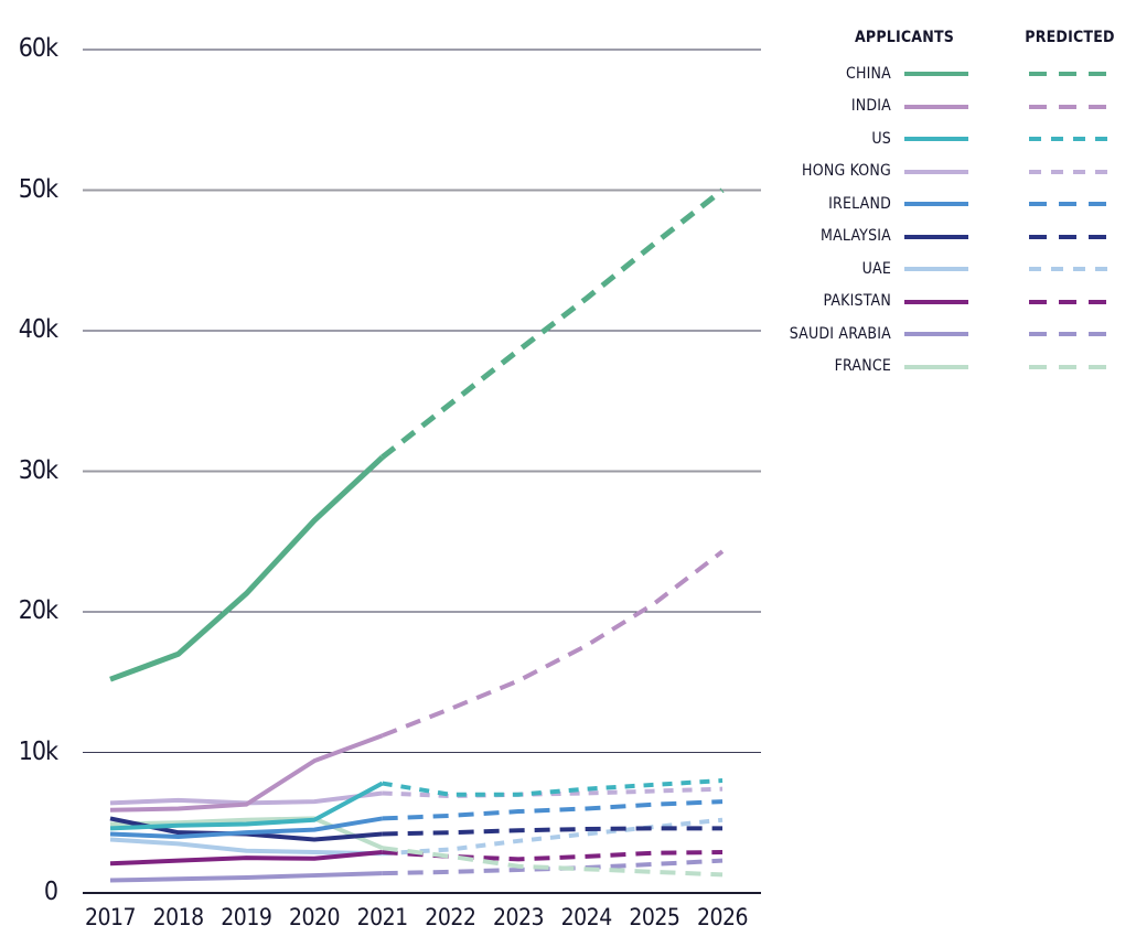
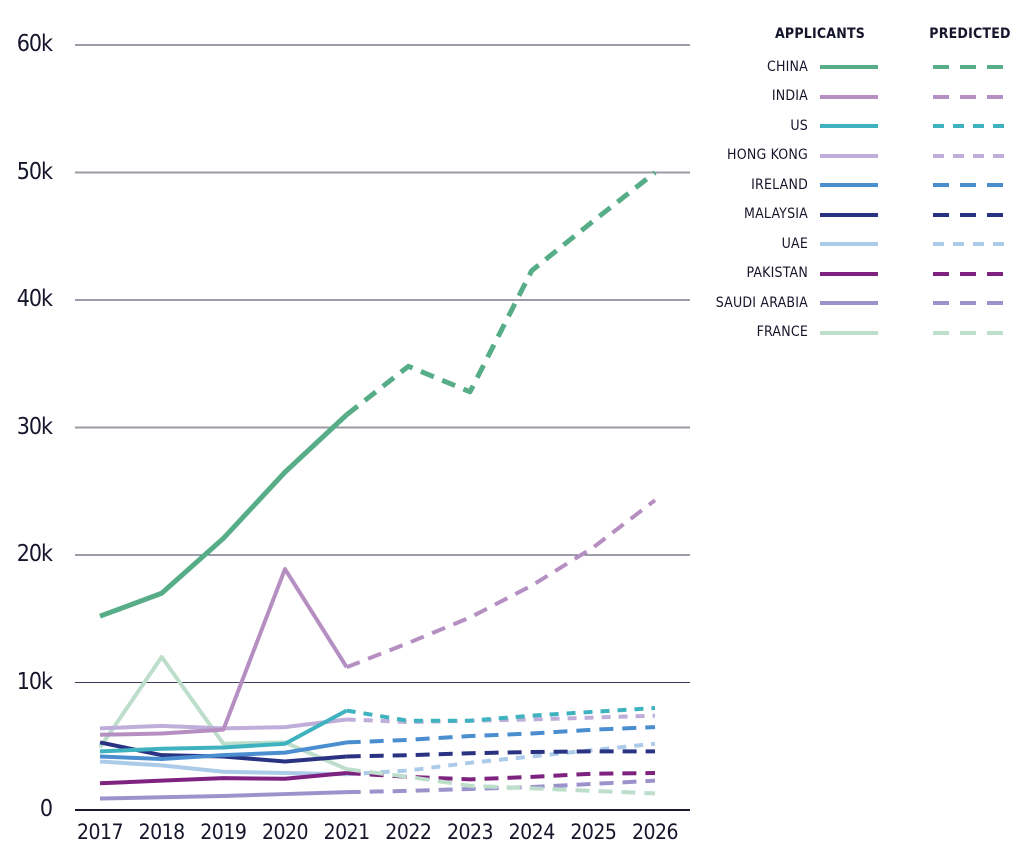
FRANCE/2018: 5.0k -> 12.0k
INDIA/2020: 9.4k -> 18.9k
CHINA/2023: 38.6k -> 32.8k
